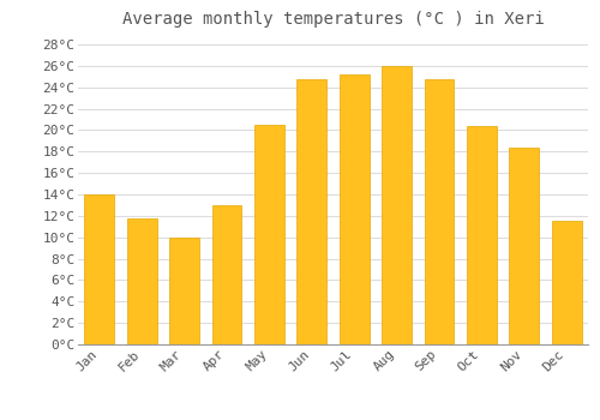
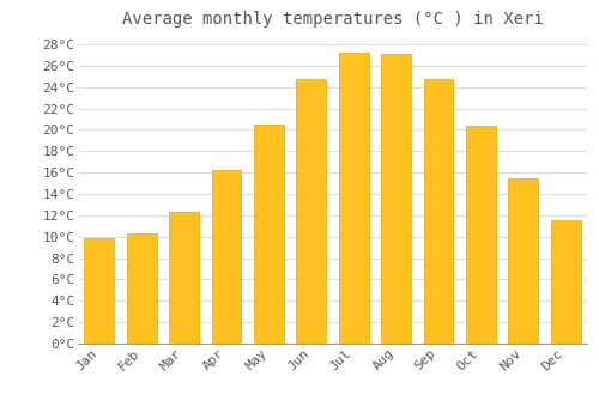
Jan: 14.0°C -> 9.9°C
Feb: 11.8°C -> 10.3°C
Mar: 10.0°C -> 12.3°C
Apr: 13.0°C -> 16.2°C
Jul: 25.2°C -> 27.2°C
Aug: 26.0°C -> 27.1°C
Nov: 18.4°C -> 15.4°C
